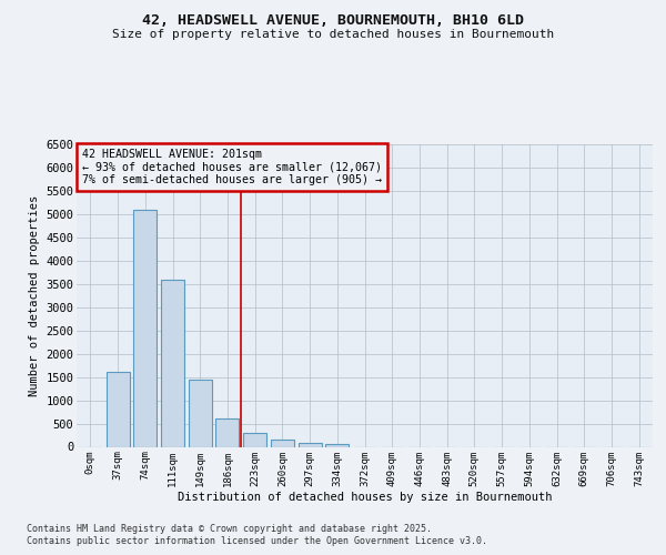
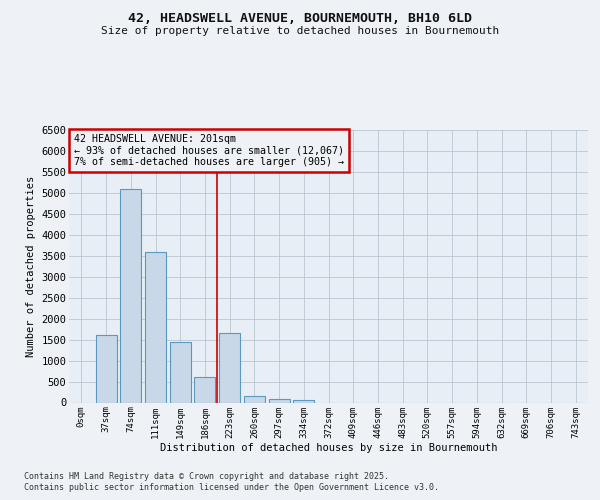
223sqm: 300 -> 1650
